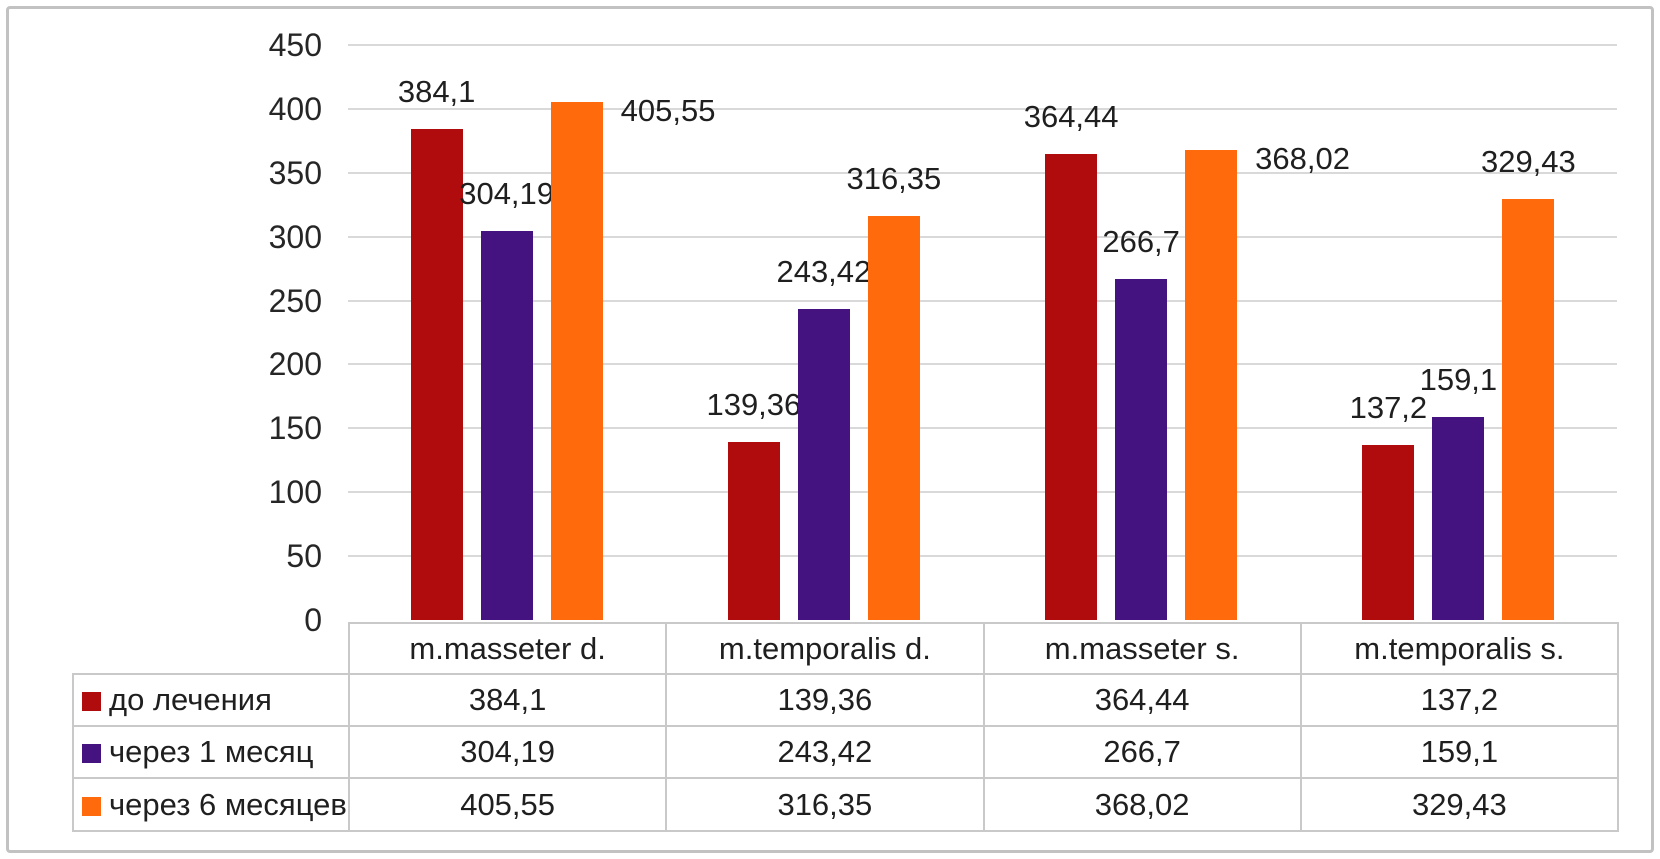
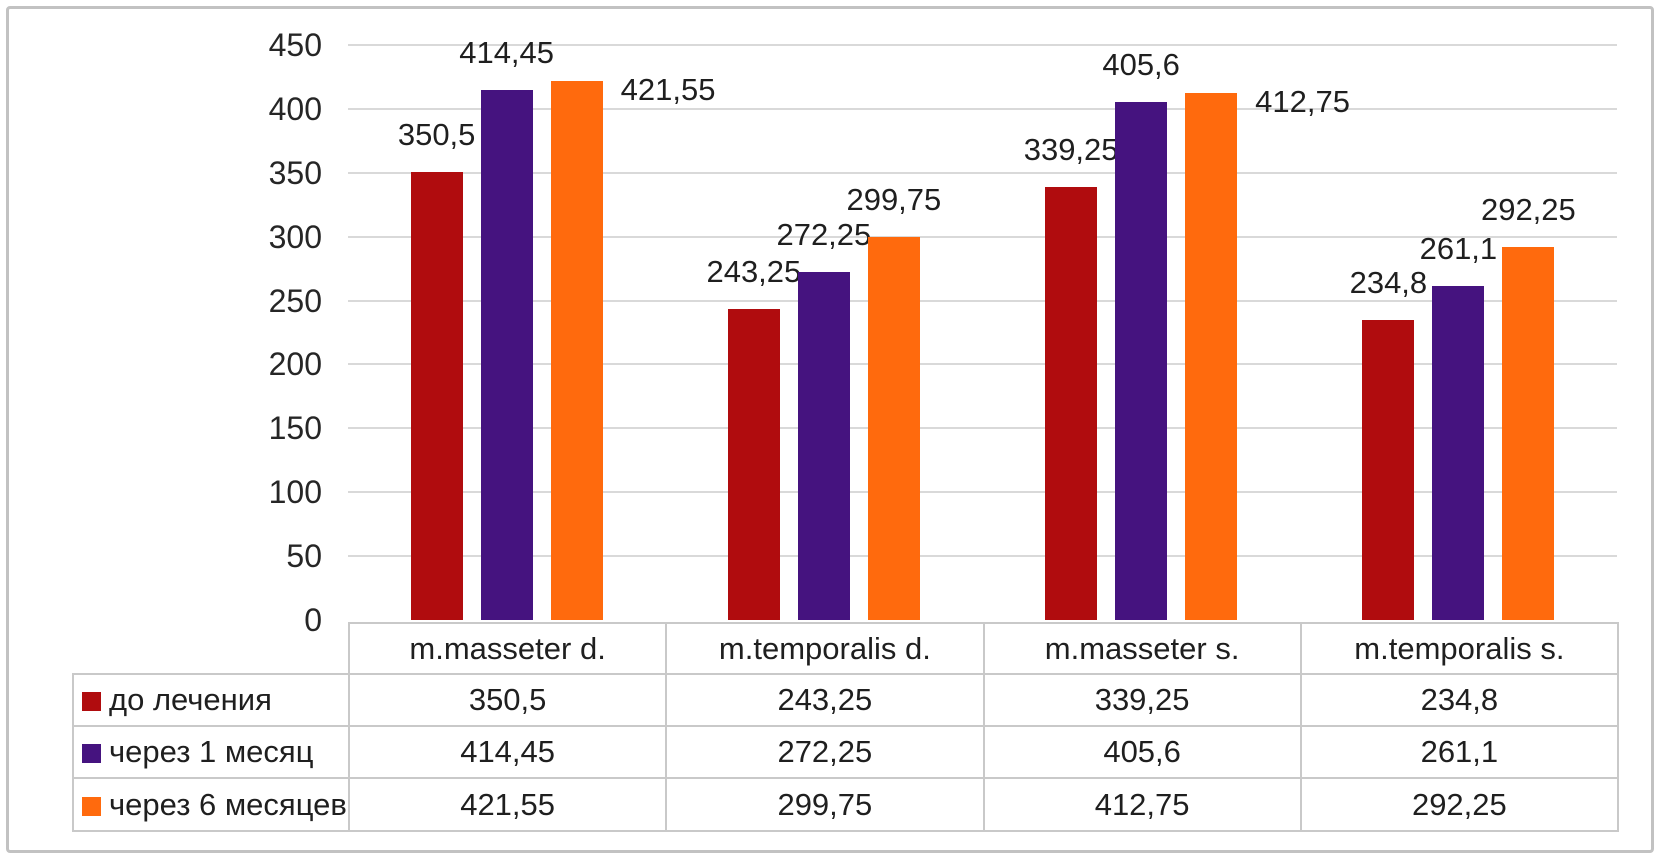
до лечения/m.masseter d.: 384,1 -> 350,5
через 1 месяц/m.masseter d.: 304,19 -> 414,45
через 6 месяцев/m.masseter d.: 405,55 -> 421,55
до лечения/m.temporalis d.: 139,36 -> 243,25
через 1 месяц/m.temporalis d.: 243,42 -> 272,25
через 6 месяцев/m.temporalis d.: 316,35 -> 299,75
до лечения/m.masseter s.: 364,44 -> 339,25
через 1 месяц/m.masseter s.: 266,7 -> 405,6
через 6 месяцев/m.masseter s.: 368,02 -> 412,75
до лечения/m.temporalis s.: 137,2 -> 234,8
через 1 месяц/m.temporalis s.: 159,1 -> 261,1
через 6 месяцев/m.temporalis s.: 329,43 -> 292,25
